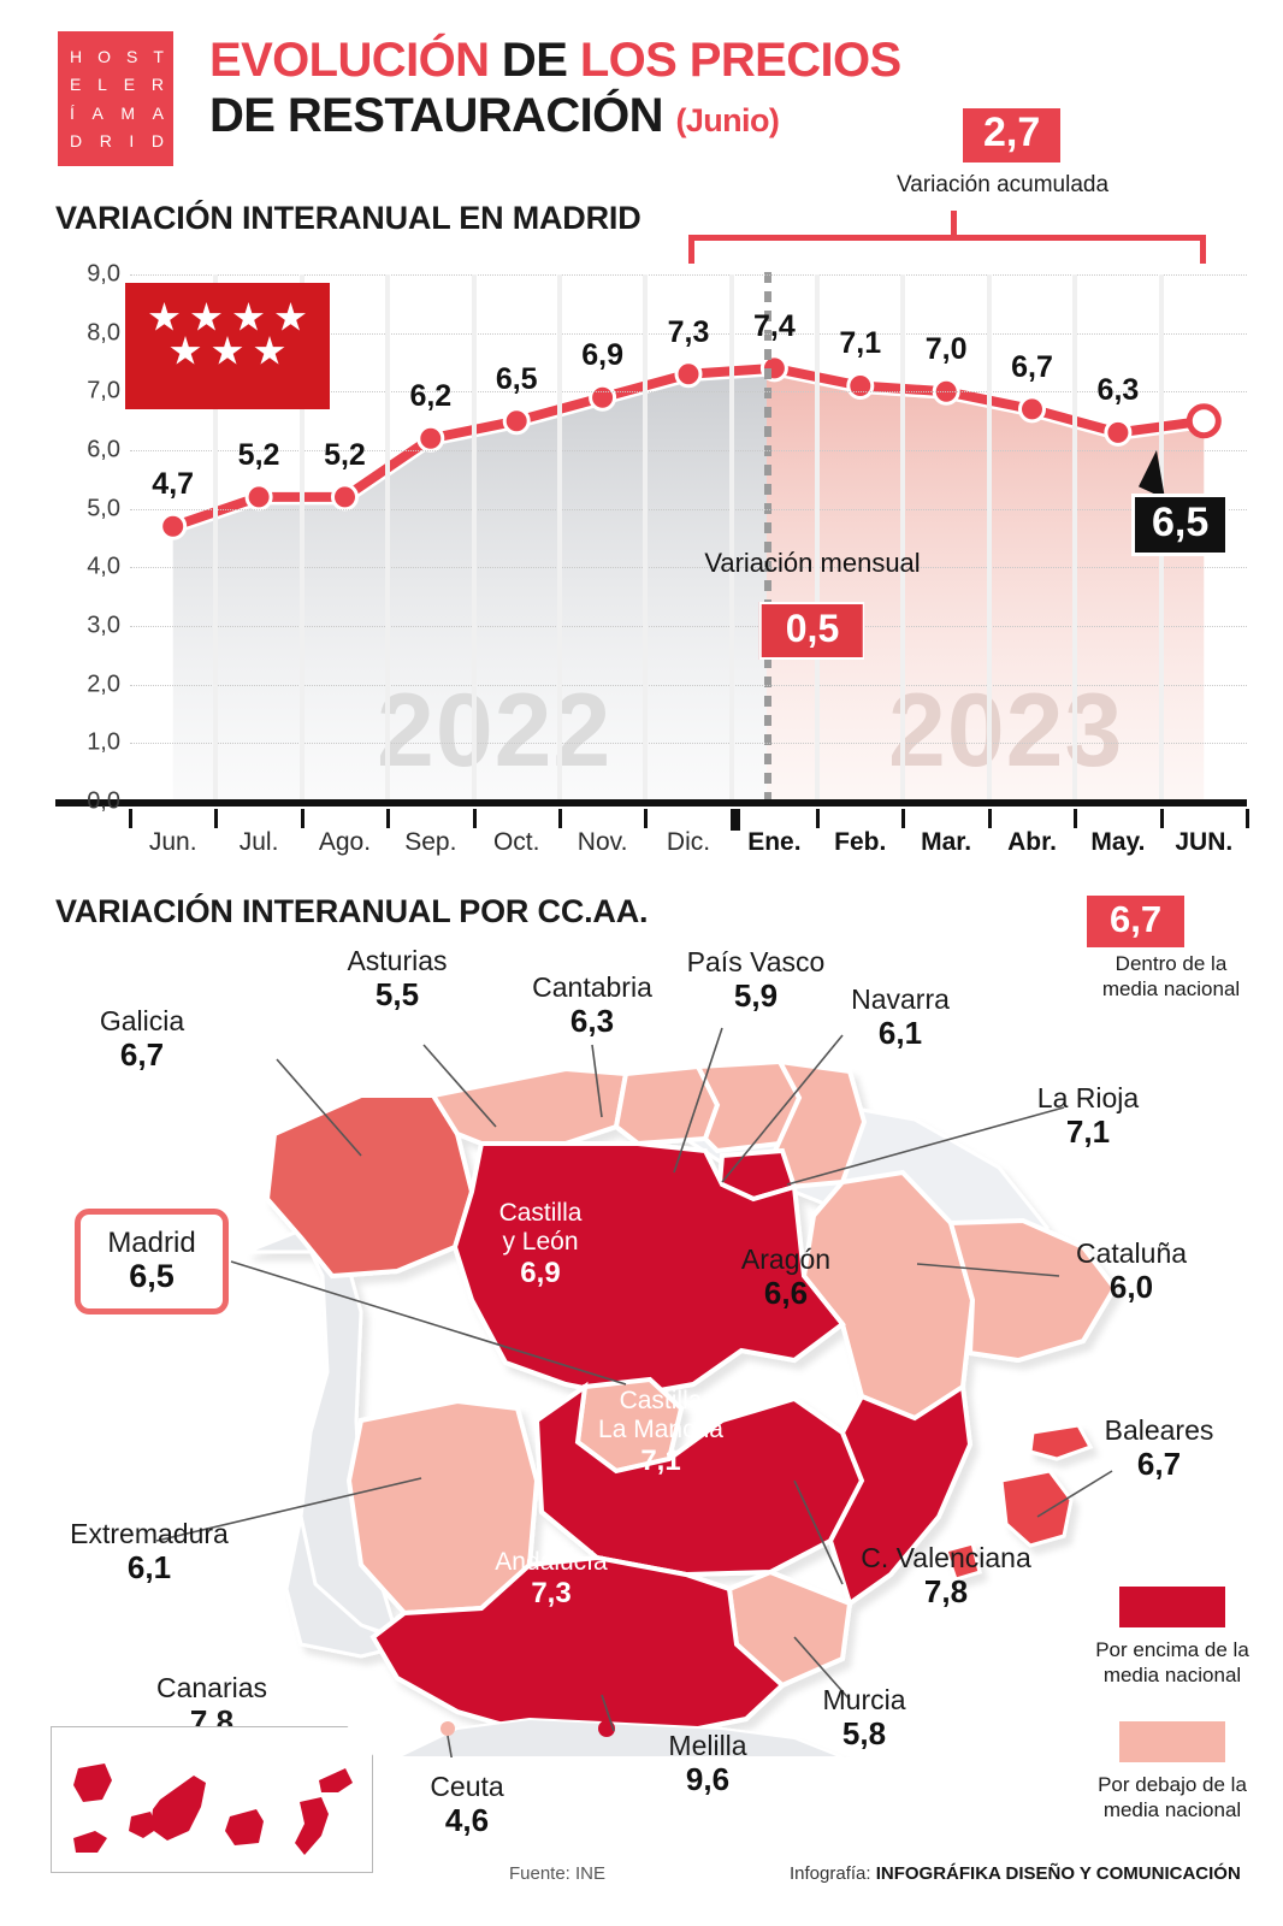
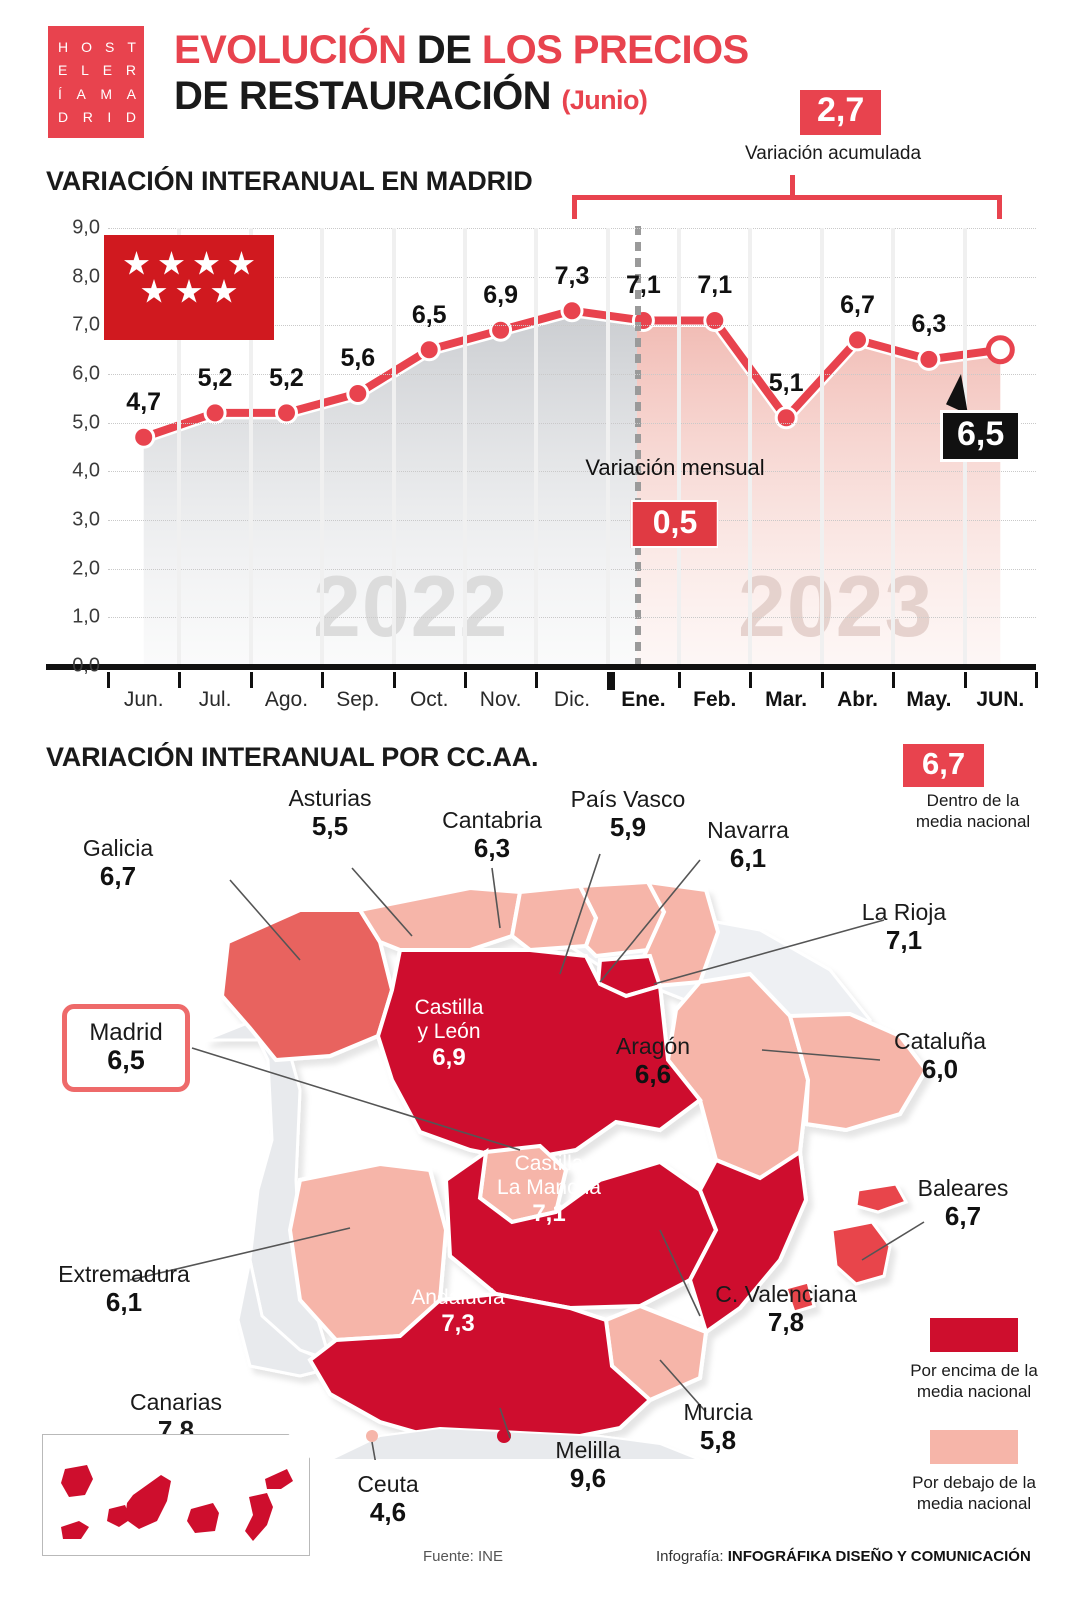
Sep.: 6,2 -> 5,6
Ene.: 7,4 -> 7,1
Mar.: 7,0 -> 5,1
